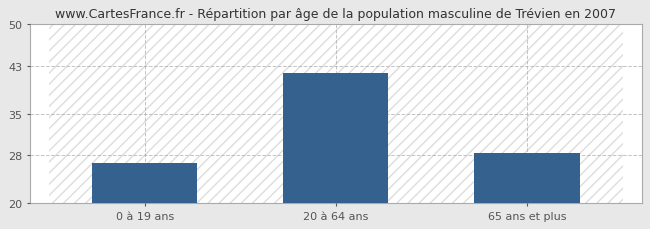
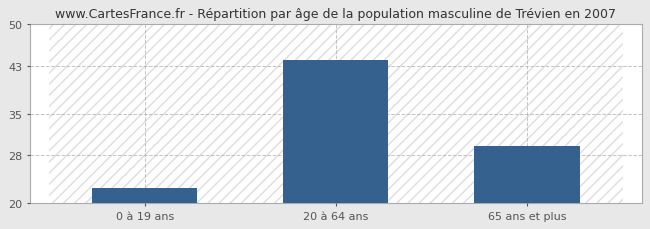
0 à 19 ans: 26.8 -> 22.5
20 à 64 ans: 41.8 -> 44.0
65 ans et plus: 28.4 -> 29.5
